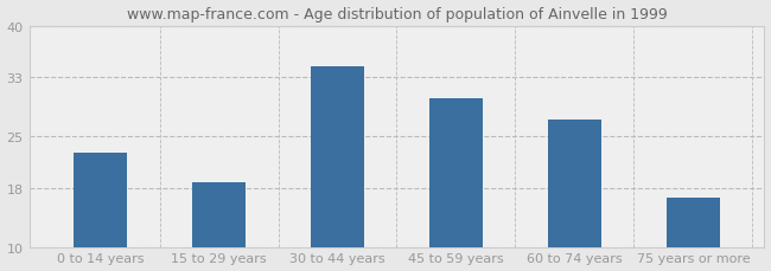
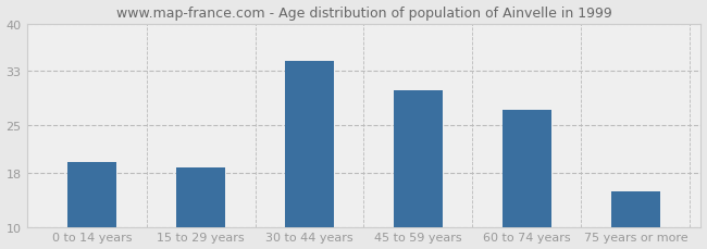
0 to 14 years: 22.8 -> 19.5
75 years or more: 16.6 -> 15.2
